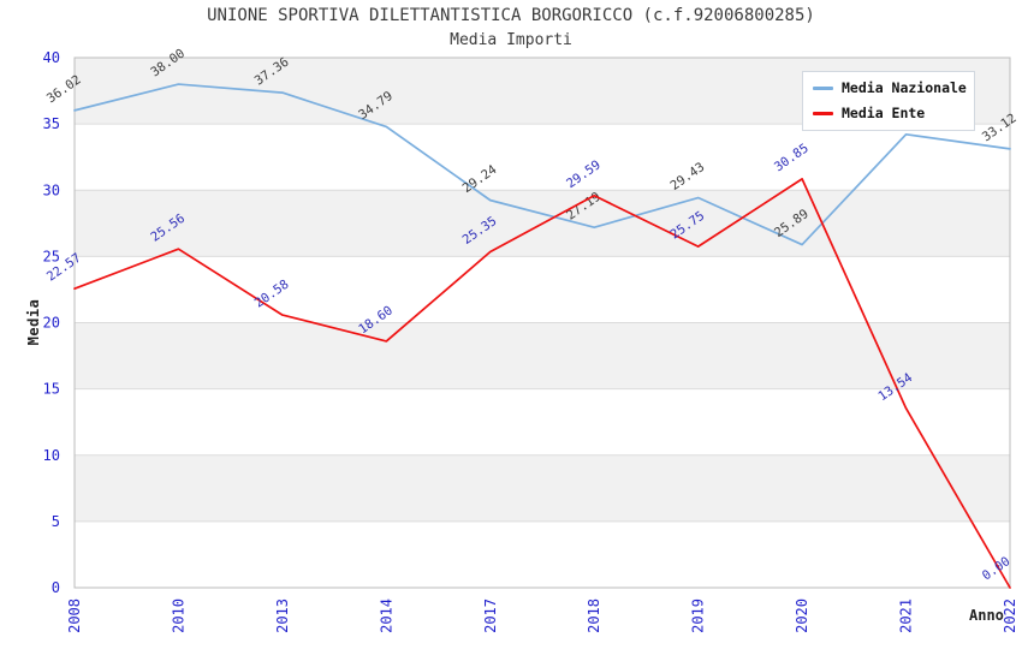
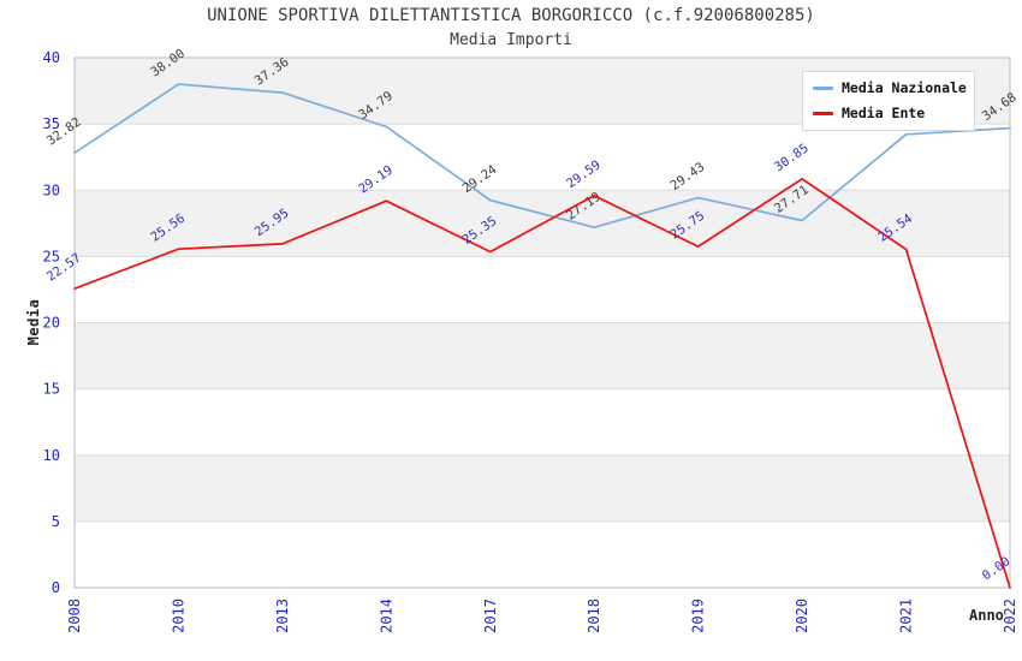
Media Nazionale/2008: 36.02 -> 32.82
Media Ente/2013: 20.58 -> 25.95
Media Ente/2014: 18.60 -> 29.19
Media Nazionale/2020: 25.89 -> 27.71
Media Ente/2021: 13.54 -> 25.54
Media Nazionale/2022: 33.12 -> 34.68
